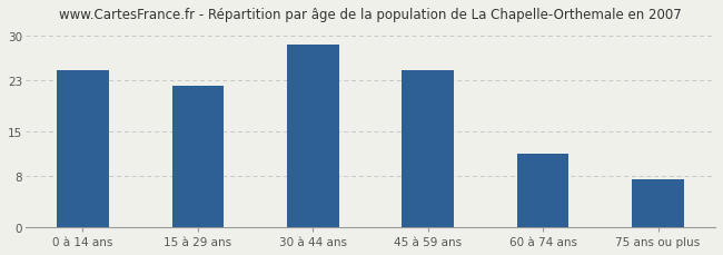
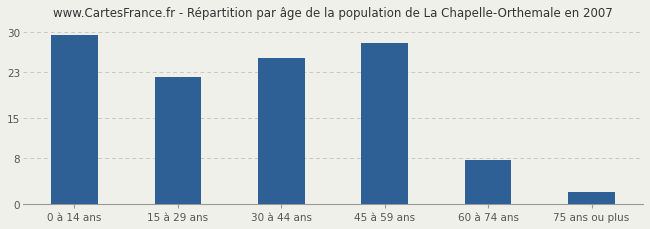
0 à 14 ans: 24.5 -> 29.4
30 à 44 ans: 28.5 -> 25.4
45 à 59 ans: 24.5 -> 28.0
60 à 74 ans: 11.5 -> 7.6
75 ans ou plus: 7.5 -> 2.0
